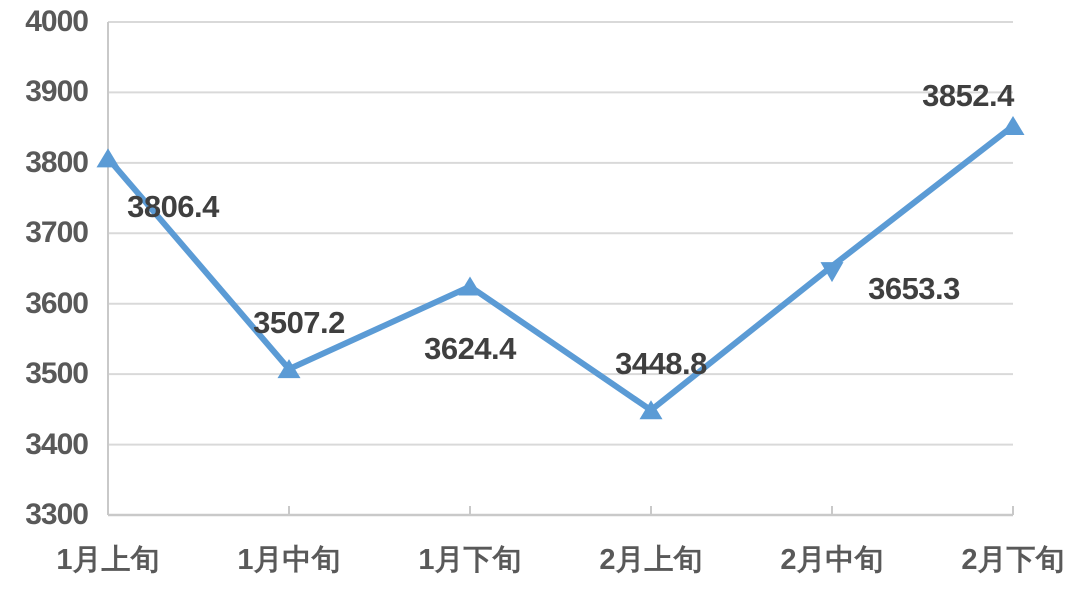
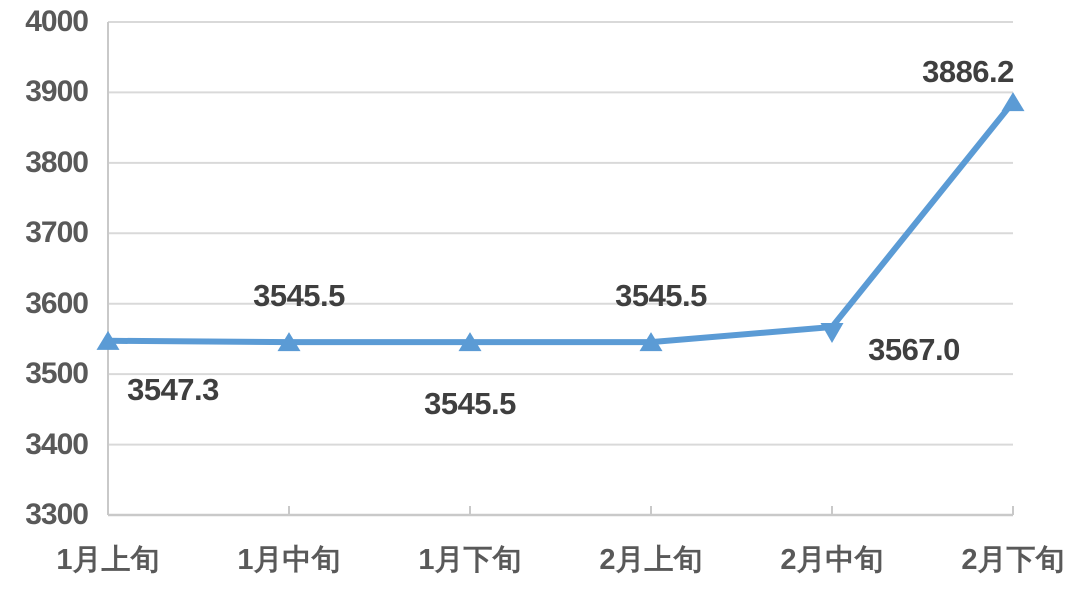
1月上旬: 3806.4 -> 3547.3
1月中旬: 3507.2 -> 3545.5
1月下旬: 3624.4 -> 3545.5
2月上旬: 3448.8 -> 3545.5
2月中旬: 3653.3 -> 3567.0
2月下旬: 3852.4 -> 3886.2
